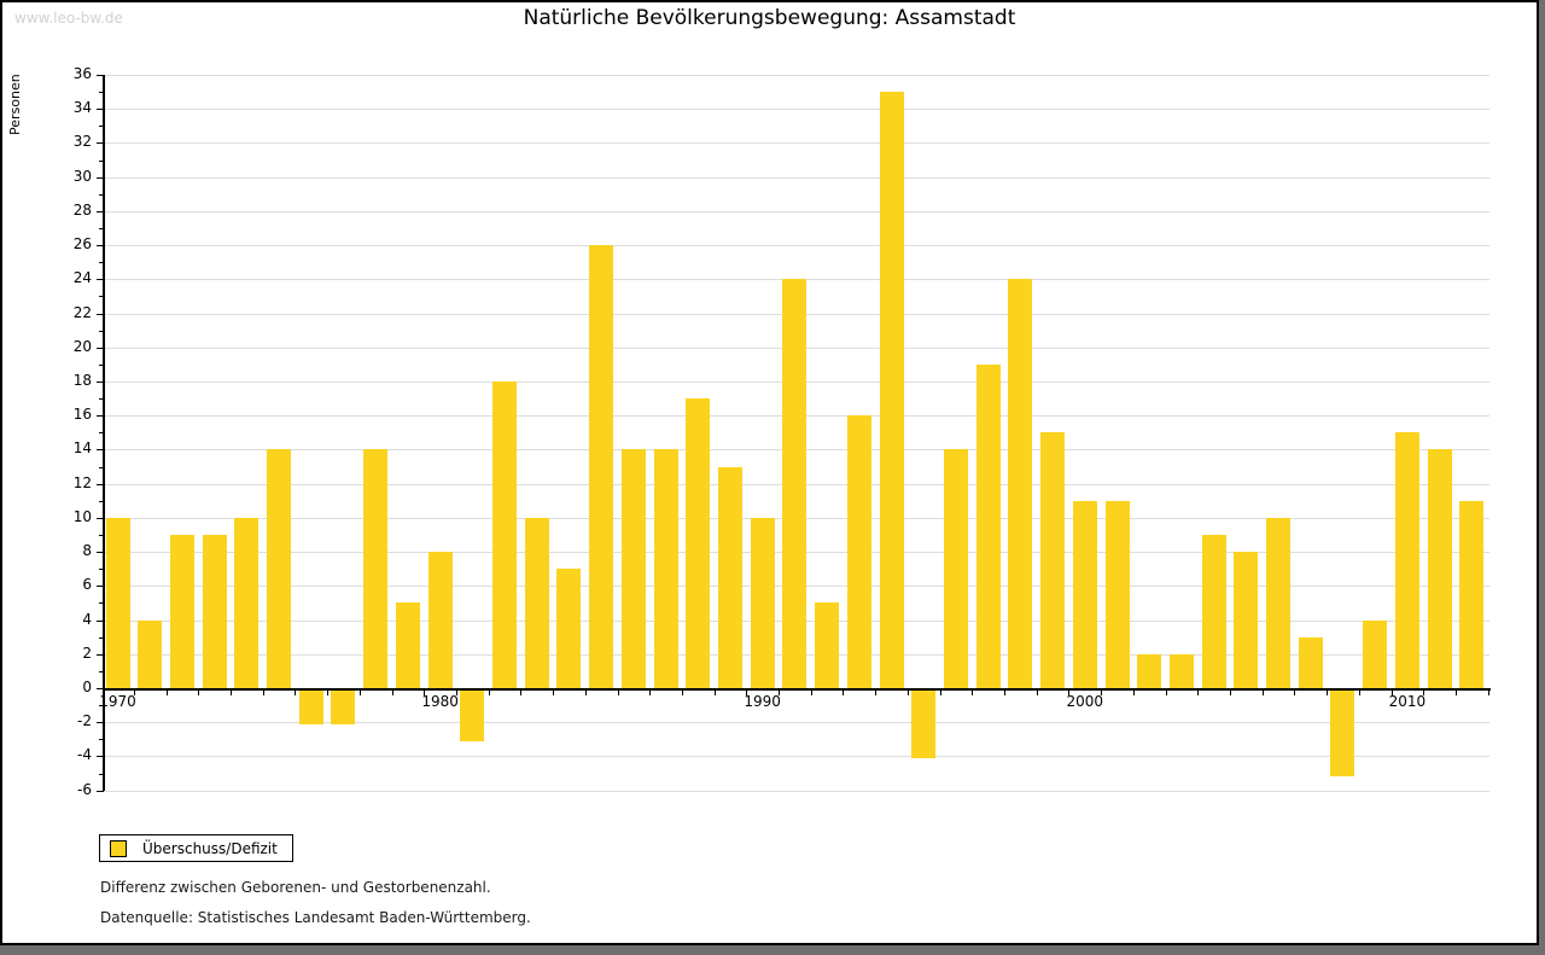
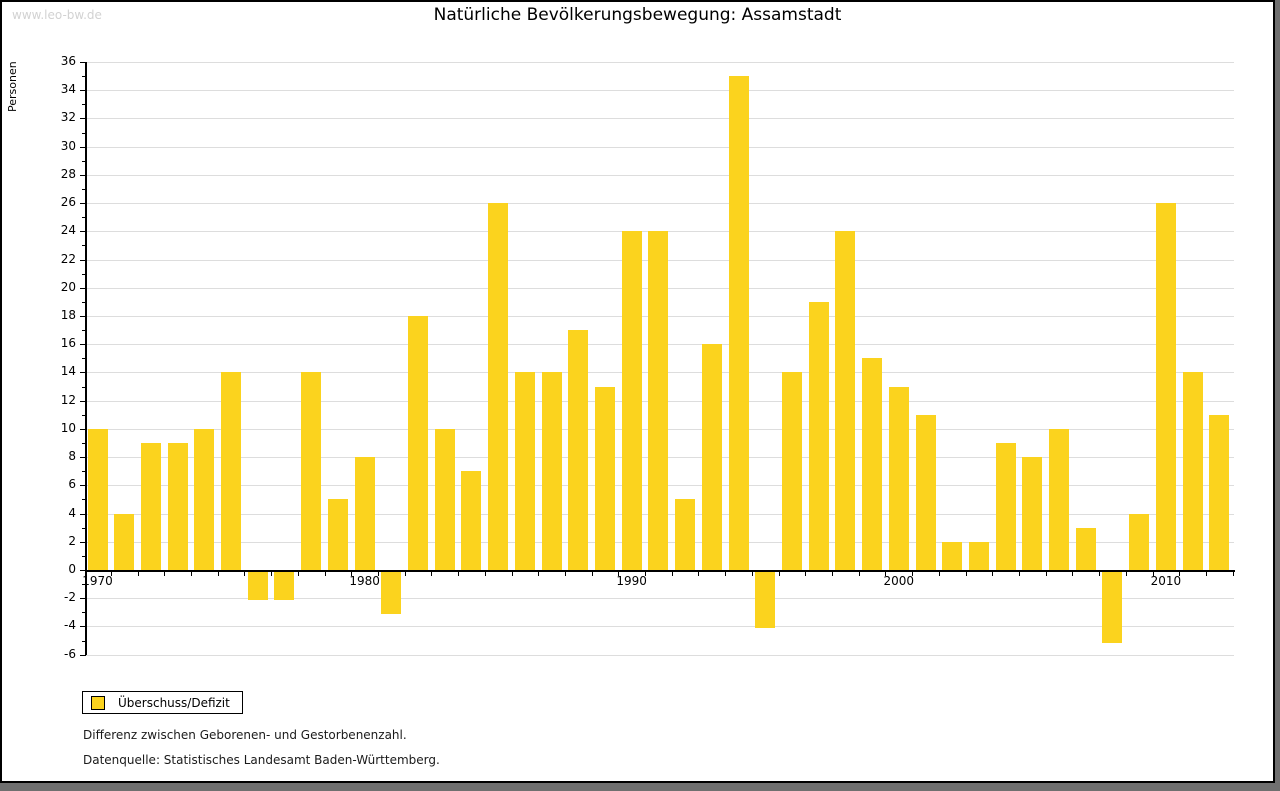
1990: 10 -> 24
2000: 11 -> 13
2010: 15 -> 26
